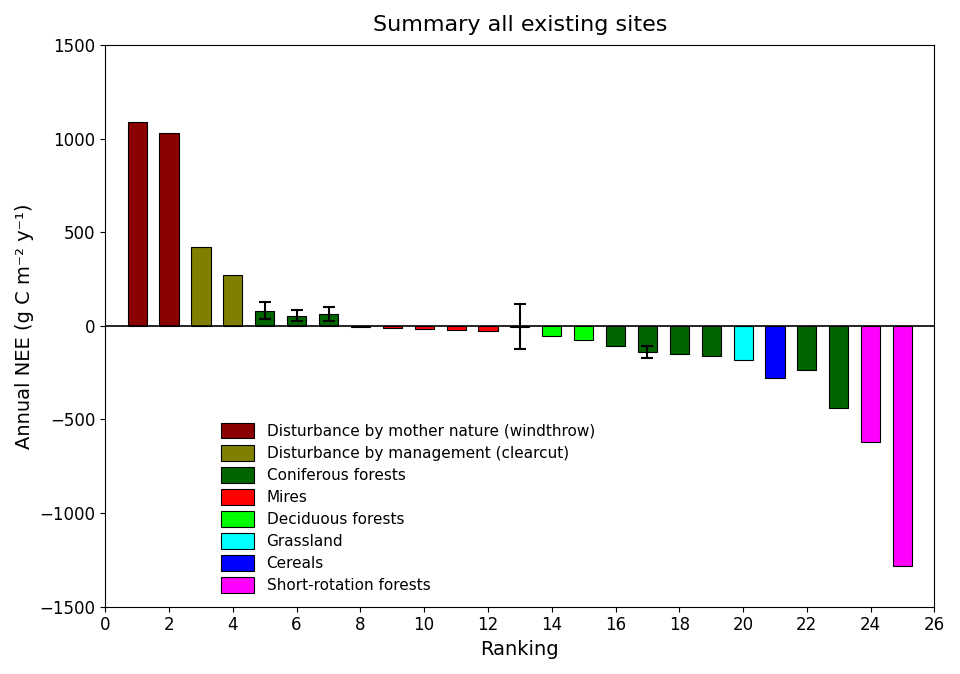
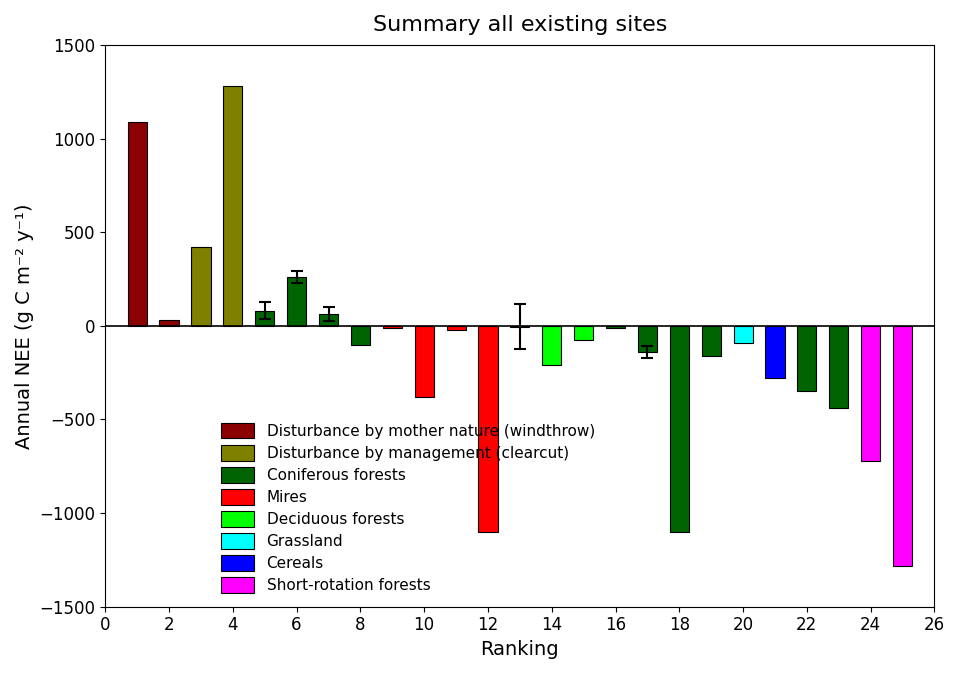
2: 1030 -> 30
4: 270 -> 1280
6: 60 -> 260
8: -10 -> -100
10: -20 -> -380
12: -30 -> -1100
14: -60 -> -210
16: -110 -> -10
18: -150 -> -1100
20: -180 -> -90
22: -240 -> -350
24: -620 -> -720
